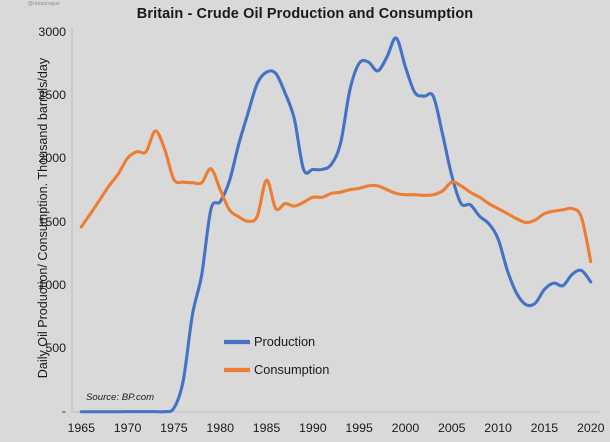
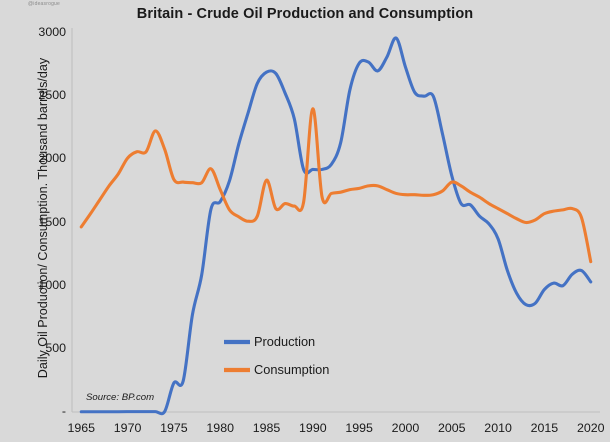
Production/1975: 30 -> 230
Consumption/1990: 1700 -> 2400
